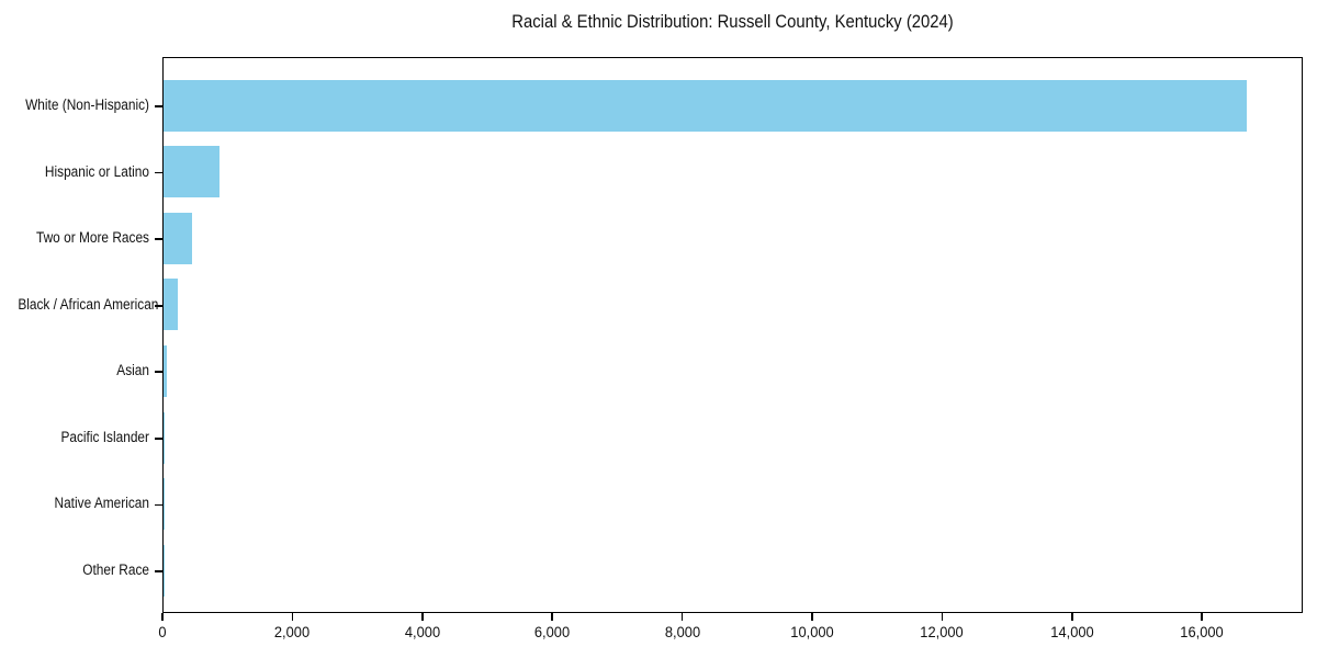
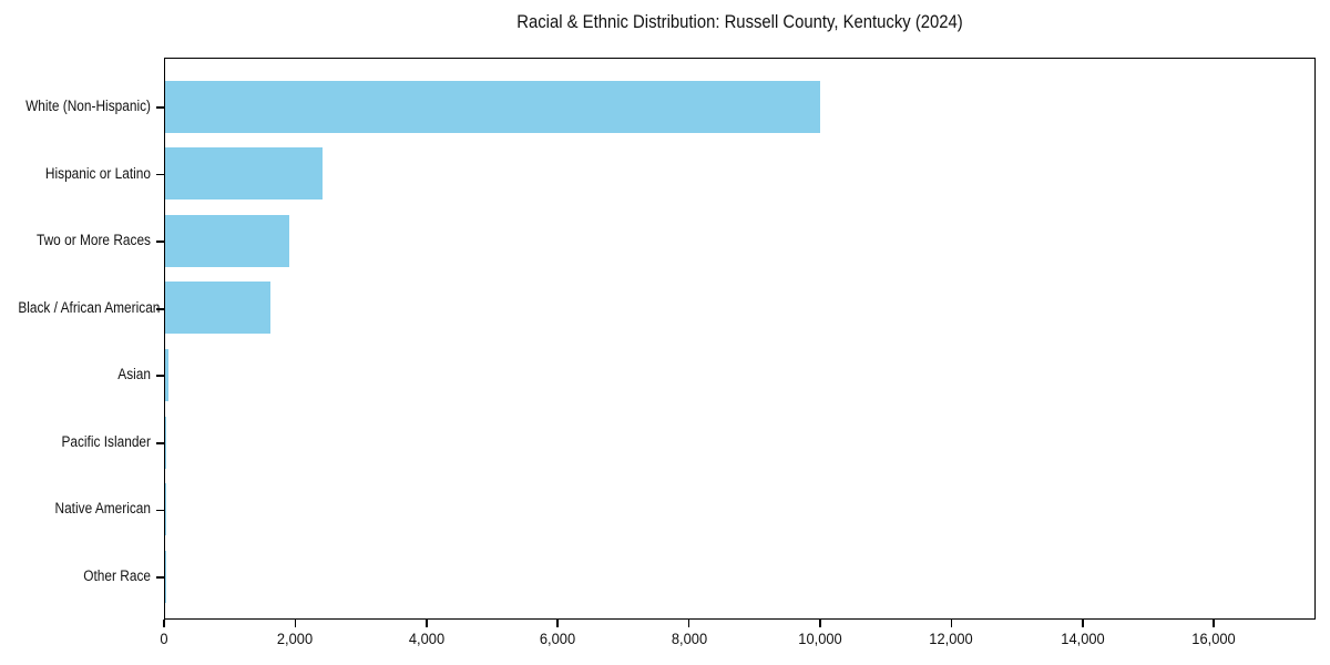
White (Non-Hispanic): 16700 -> 10000
Hispanic or Latino: 900 -> 2400
Two or More Races: 400 -> 1900
Black / African American: 200 -> 1600
